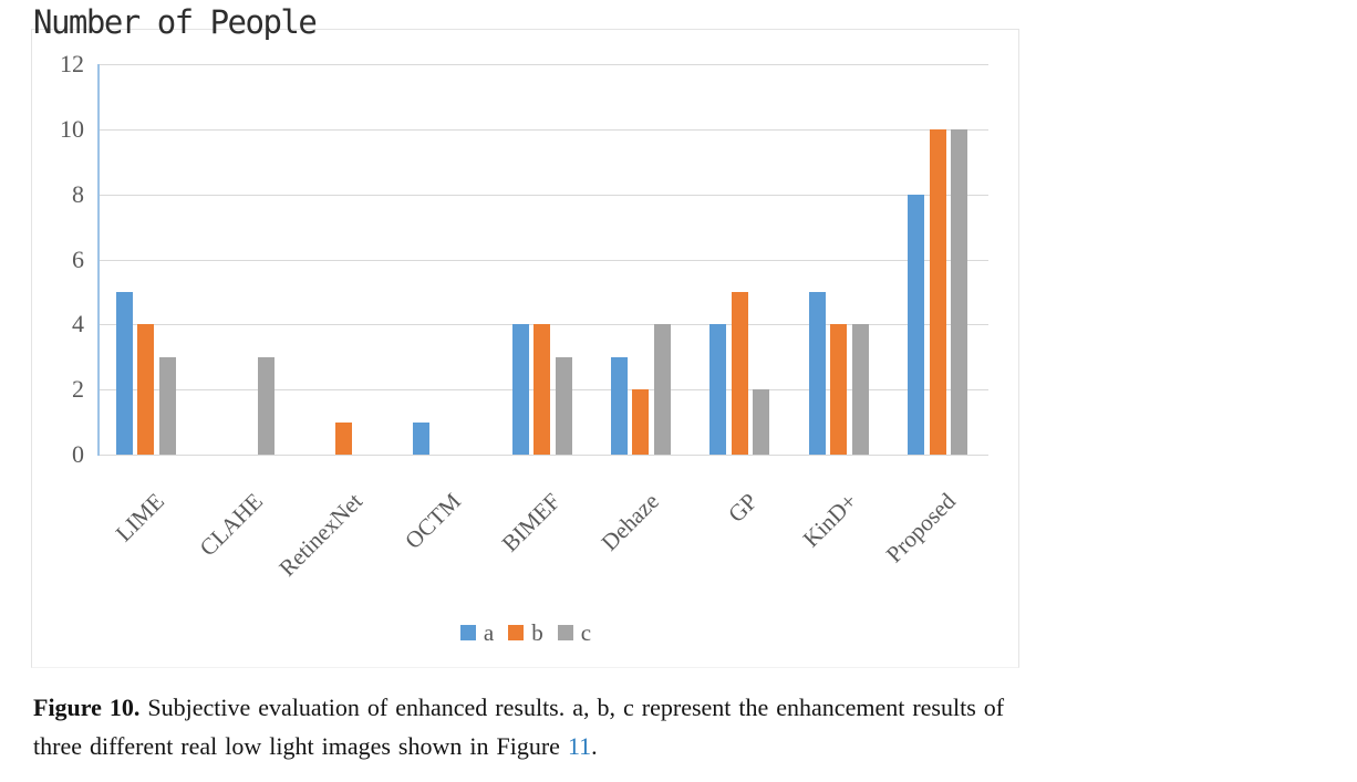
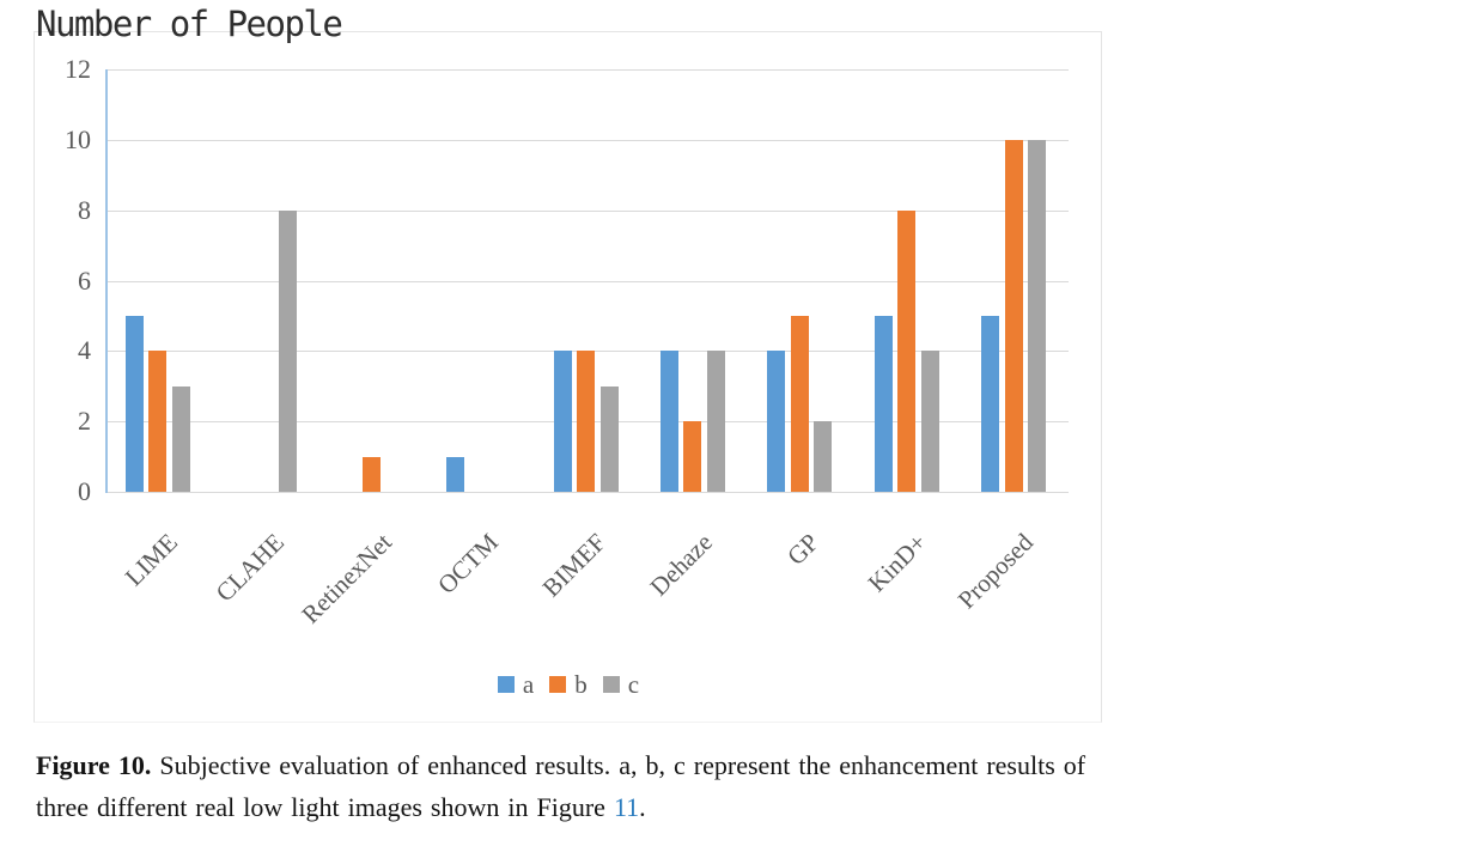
c/CLAHE: 3 -> 8
a/Dehaze: 3 -> 4
b/KinD+: 4 -> 8
a/Proposed: 8 -> 5
